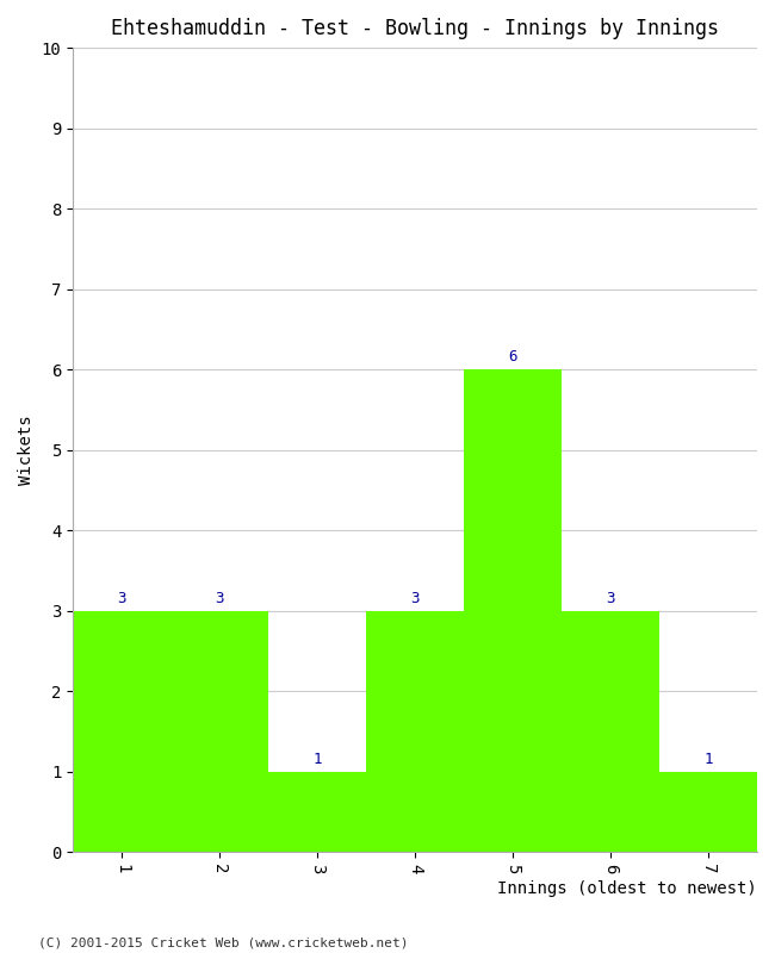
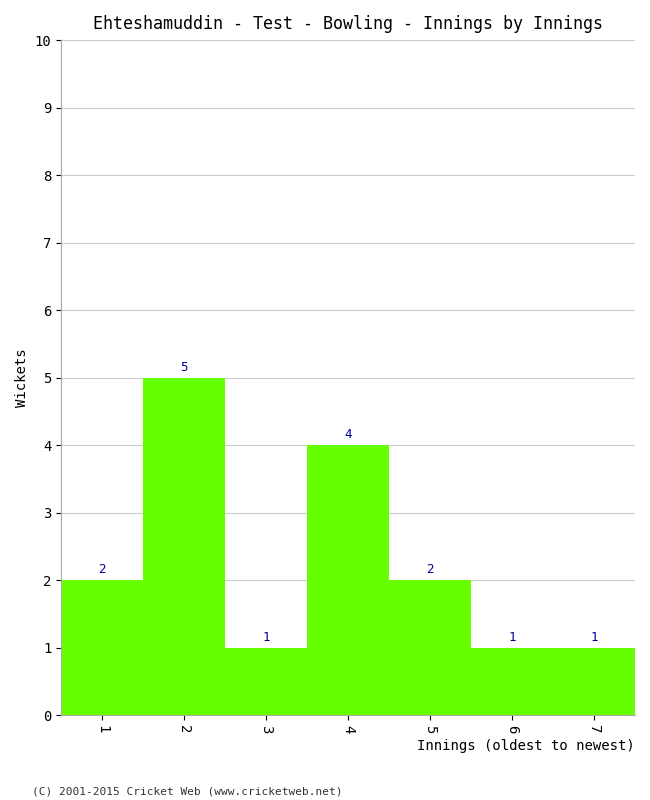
1: 3 -> 2
2: 3 -> 5
4: 3 -> 4
5: 6 -> 2
6: 3 -> 1
